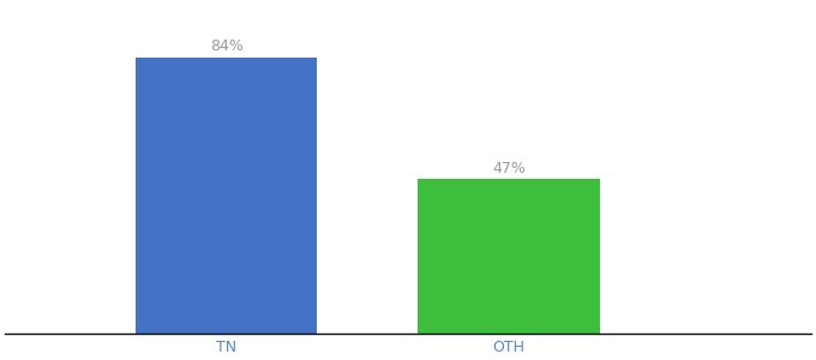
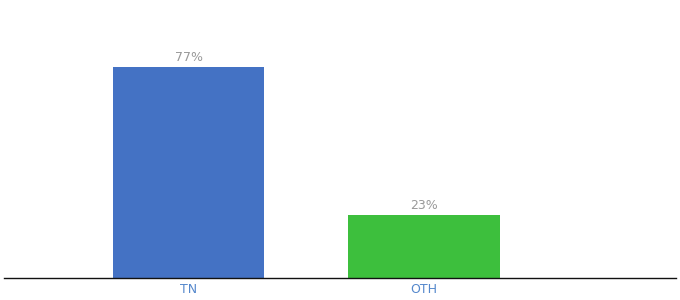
TN: 84% -> 77%
OTH: 47% -> 23%
